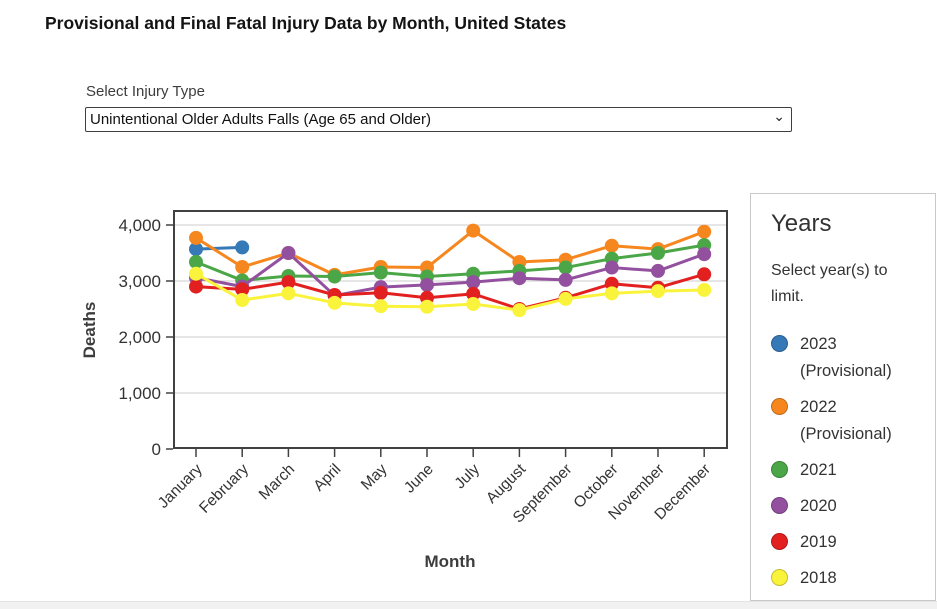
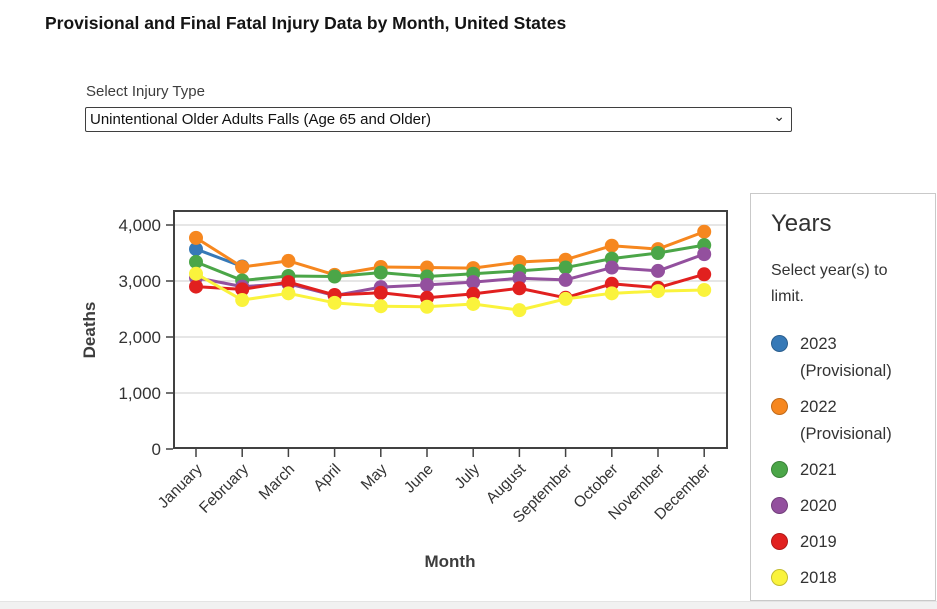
2023 (Provisional)/February: 3600 -> 3300
2022 (Provisional)/March: 3500 -> 3400
2020/March: 3500 -> 3000
2022 (Provisional)/July: 3900 -> 3200
2019/August: 2500 -> 2900
